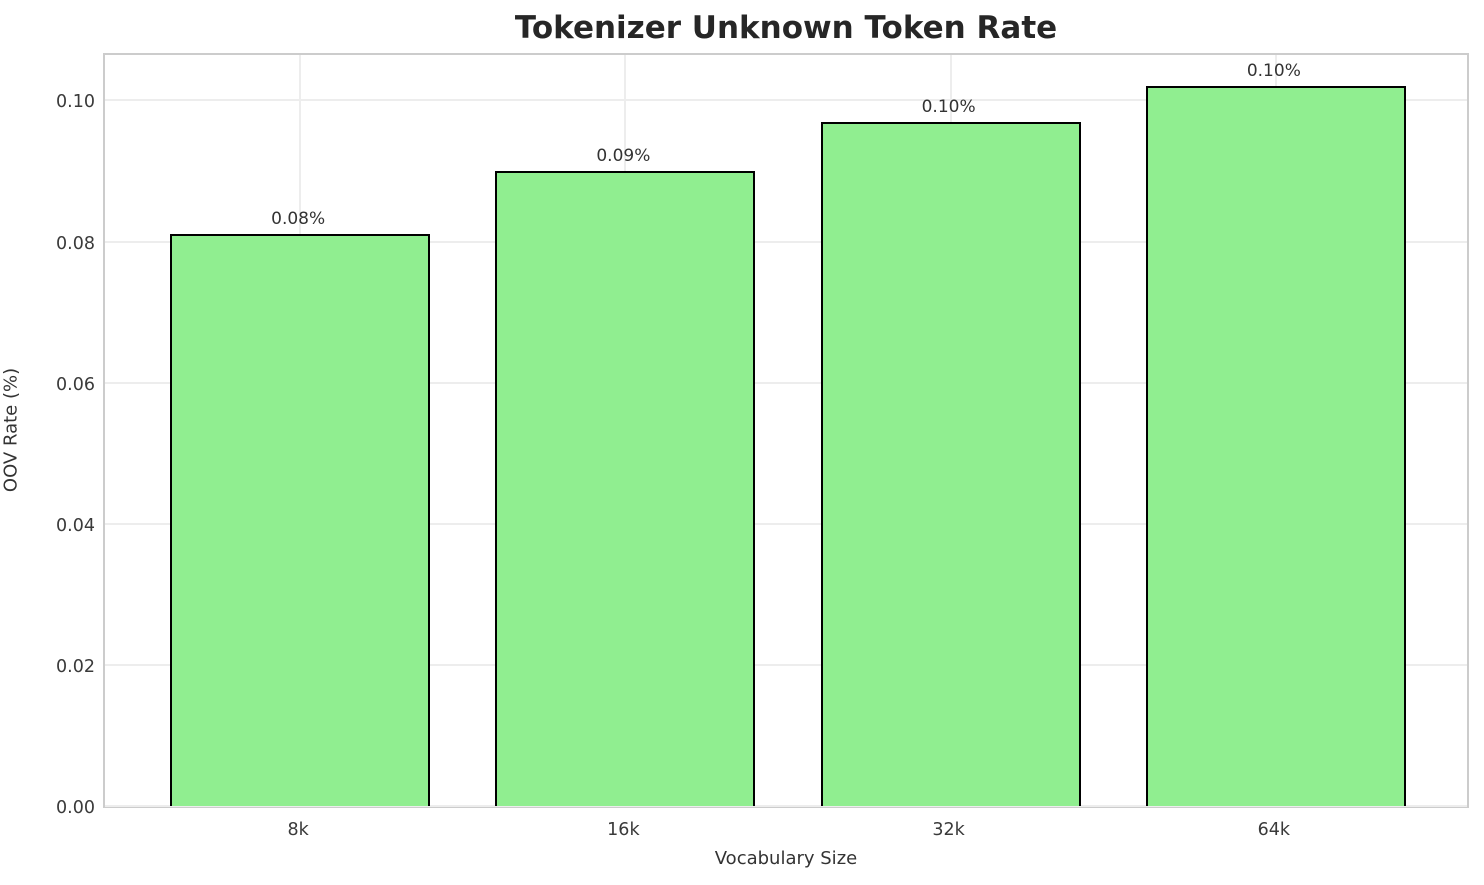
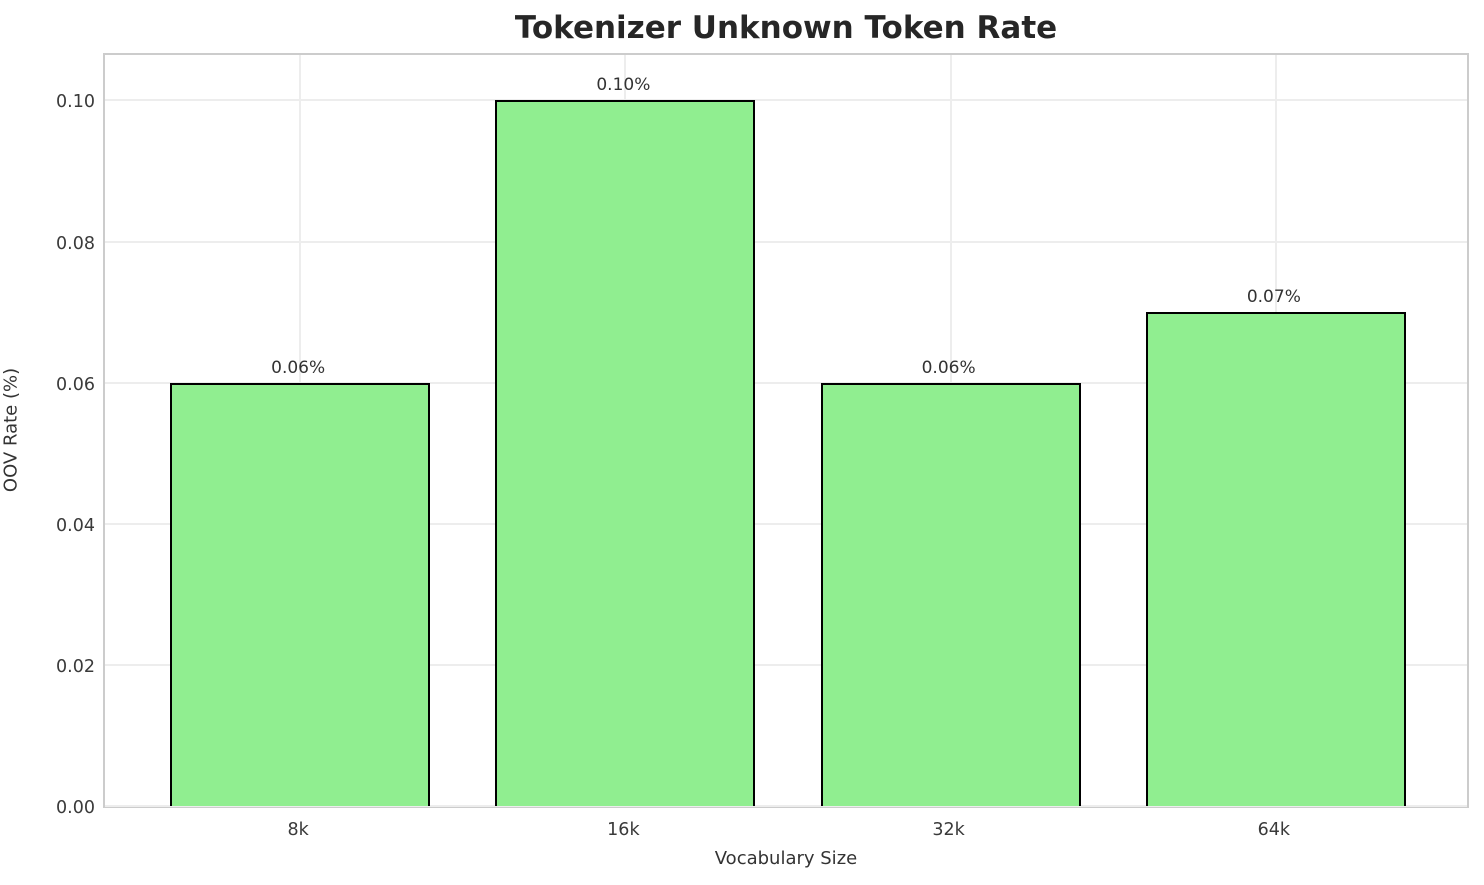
8k: 0.08% -> 0.06%
16k: 0.09% -> 0.10%
32k: 0.10% -> 0.06%
64k: 0.10% -> 0.07%
